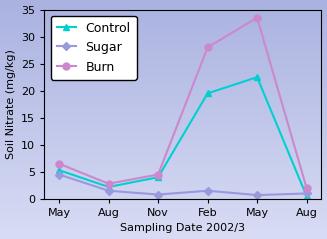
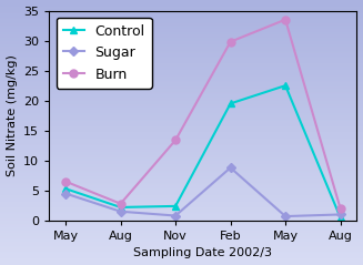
Control/Nov: 4.0 -> 2.4
Burn/Nov: 4.5 -> 13.4
Sugar/Feb: 1.5 -> 8.8
Burn/Feb: 28.0 -> 29.8
